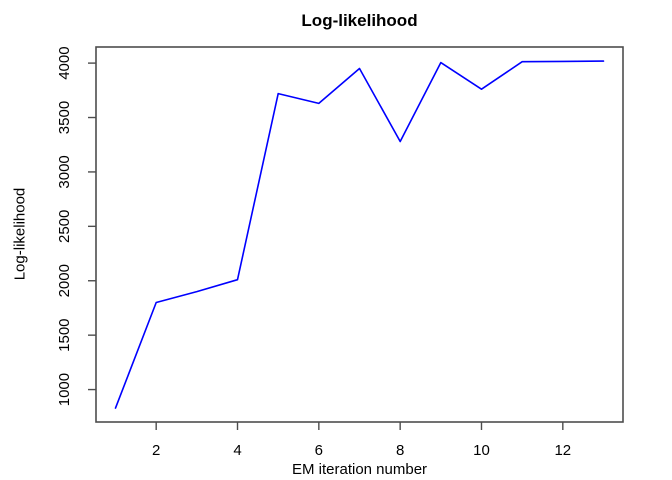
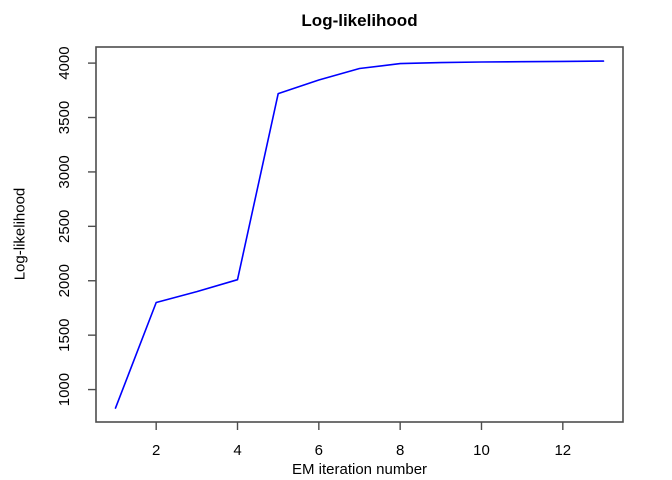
6: 3630 -> 3840
8: 3280 -> 4000
10: 3760 -> 4010
